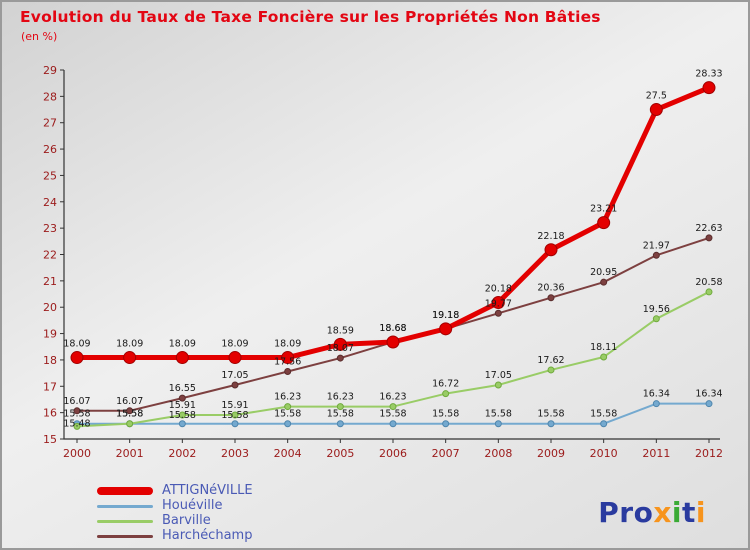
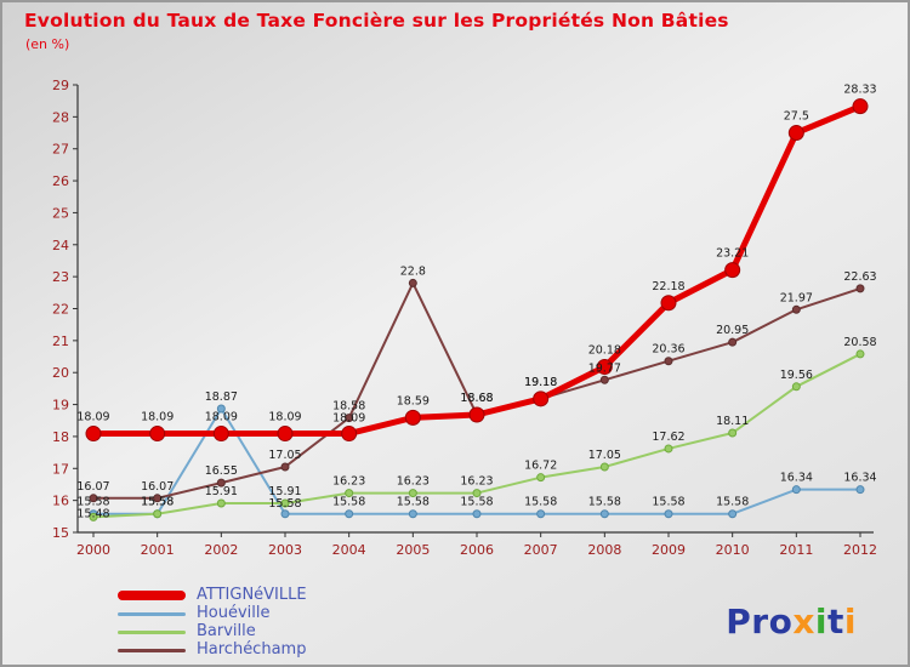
Houéville/2002: 15.58 -> 18.87
Harchéchamp/2004: 17.56 -> 18.58
Harchéchamp/2005: 18.07 -> 22.8
